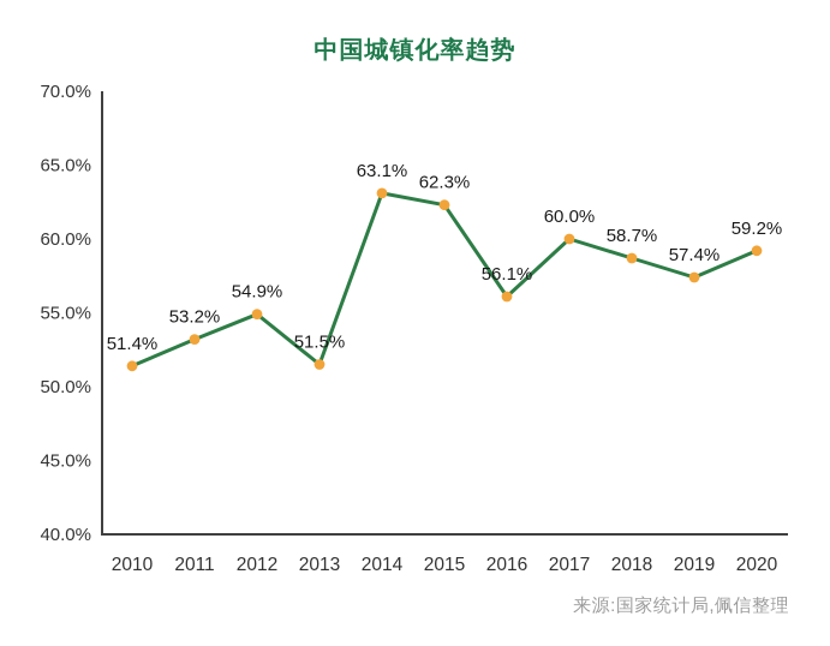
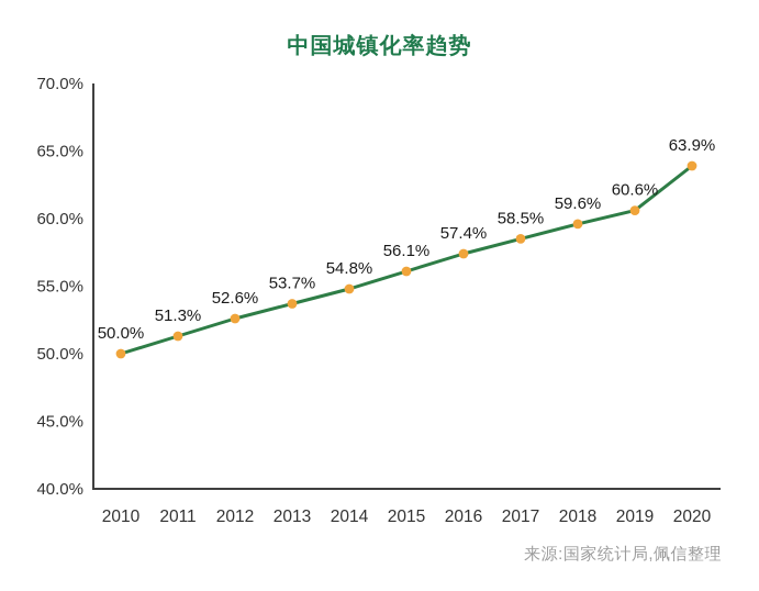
2010: 51.4% -> 50.0%
2011: 53.2% -> 51.3%
2012: 54.9% -> 52.6%
2013: 51.5% -> 53.7%
2014: 63.1% -> 54.8%
2015: 62.3% -> 56.1%
2016: 56.1% -> 57.4%
2017: 60.0% -> 58.5%
2018: 58.7% -> 59.6%
2019: 57.4% -> 60.6%
2020: 59.2% -> 63.9%
